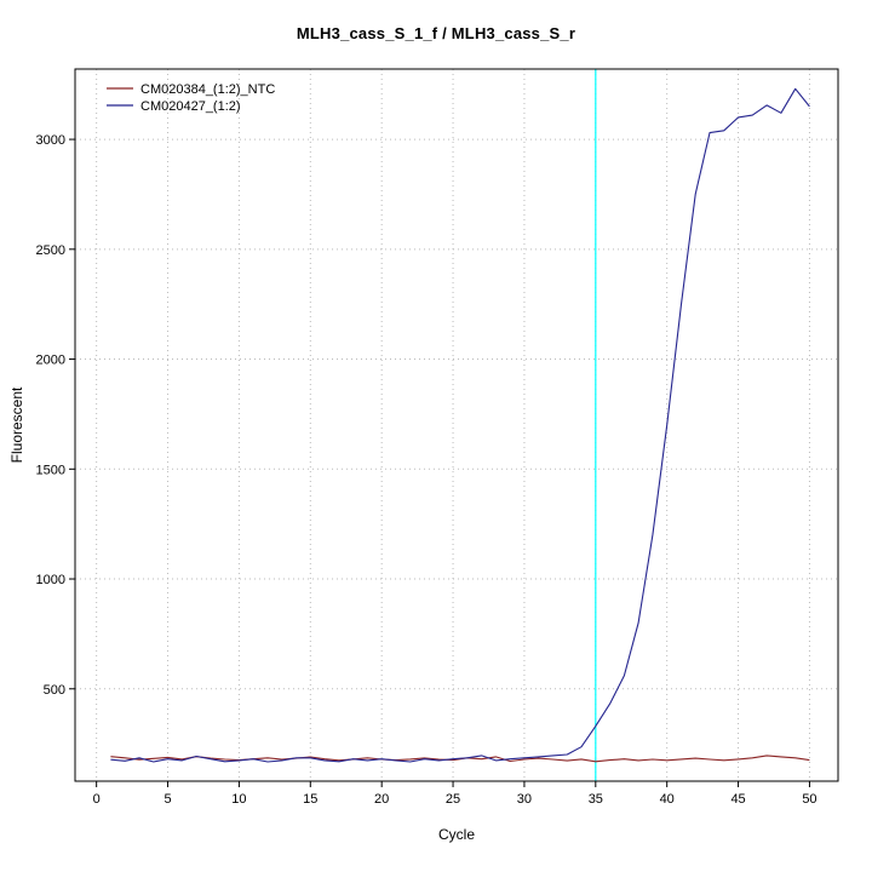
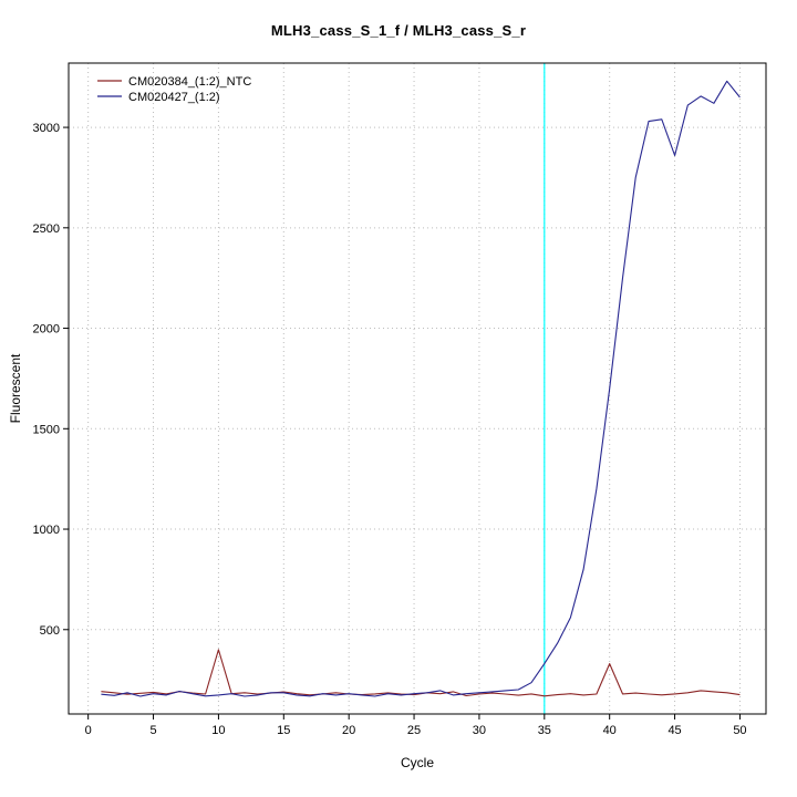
CM020384_(1:2)_NTC/10: 180 -> 400
CM020384_(1:2)_NTC/40: 180 -> 330
CM020427_(1:2)/45: 3100 -> 2860
